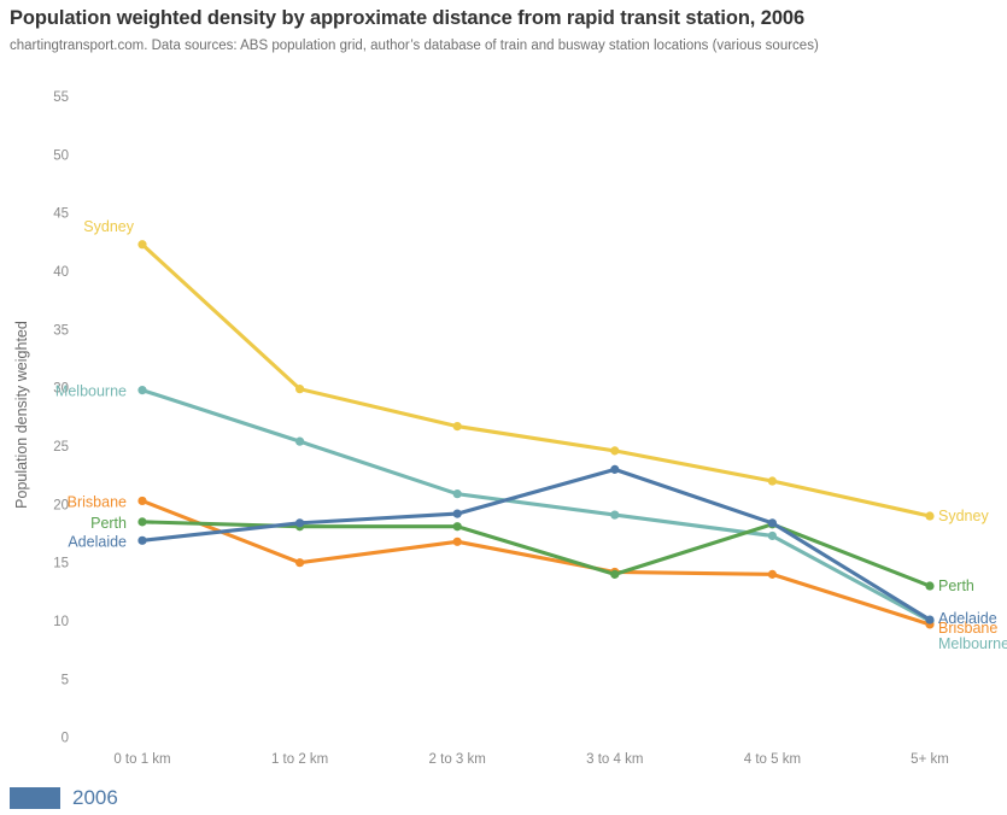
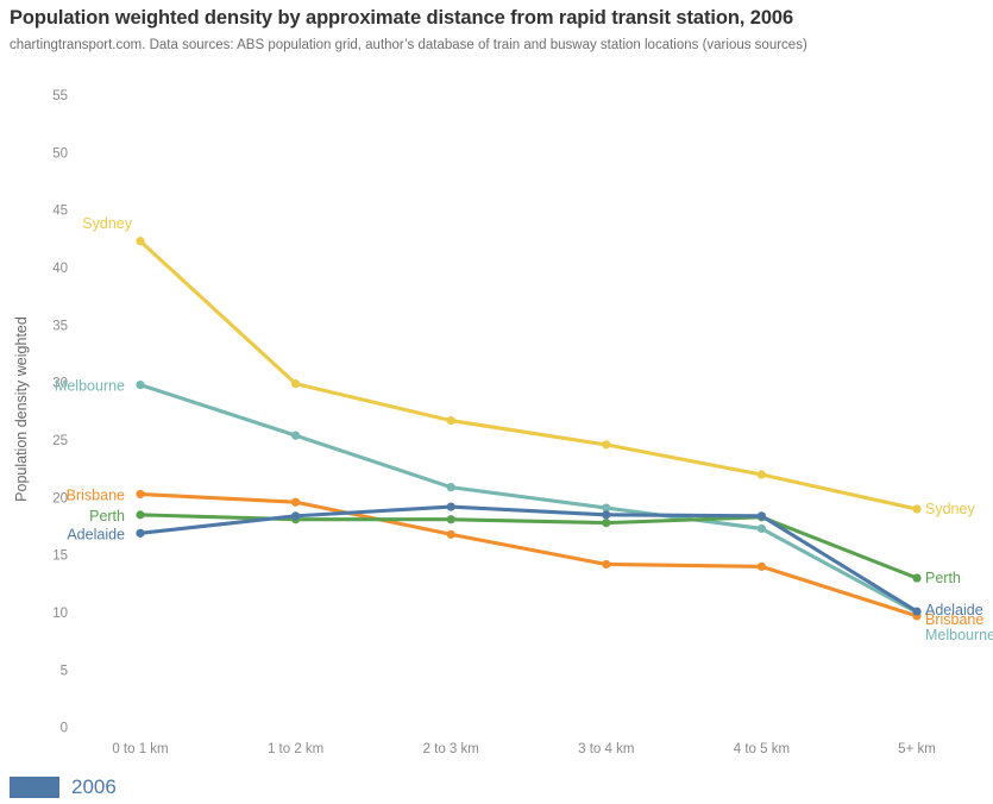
Brisbane/1 to 2 km: 15 -> 20
Perth/3 to 4 km: 14 -> 18
Adelaide/3 to 4 km: 23 -> 18
